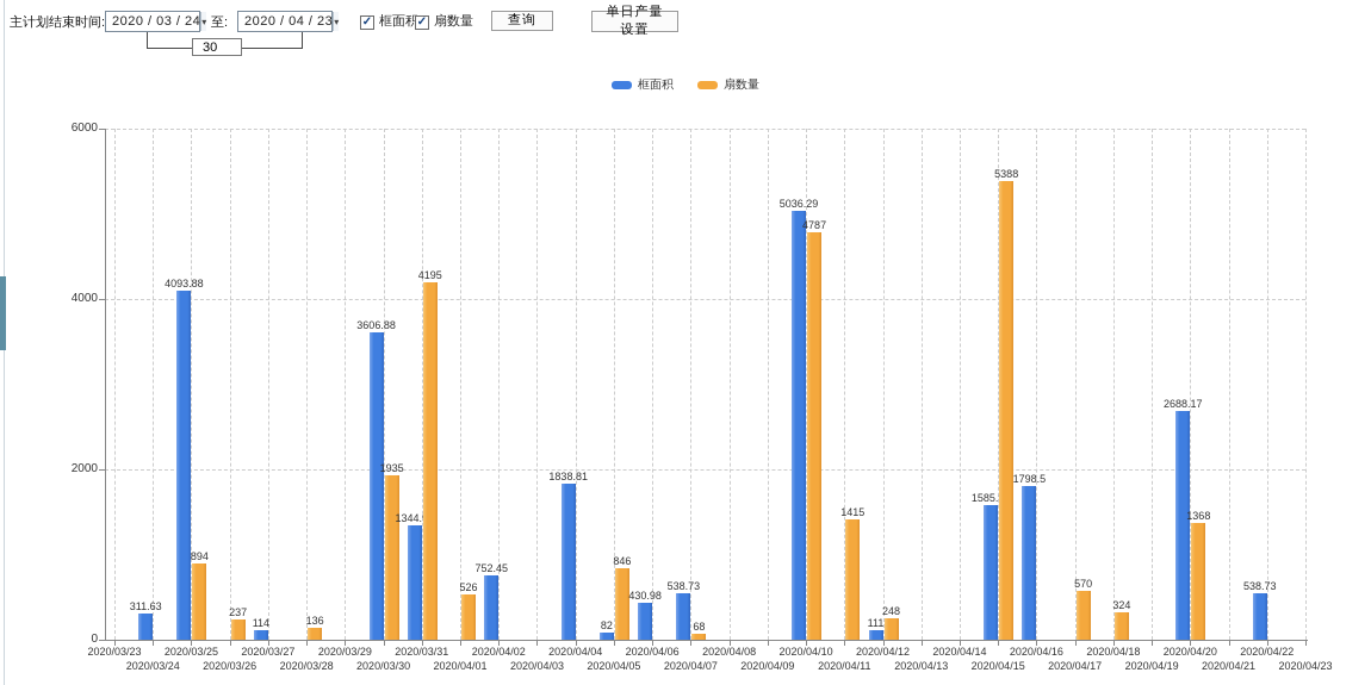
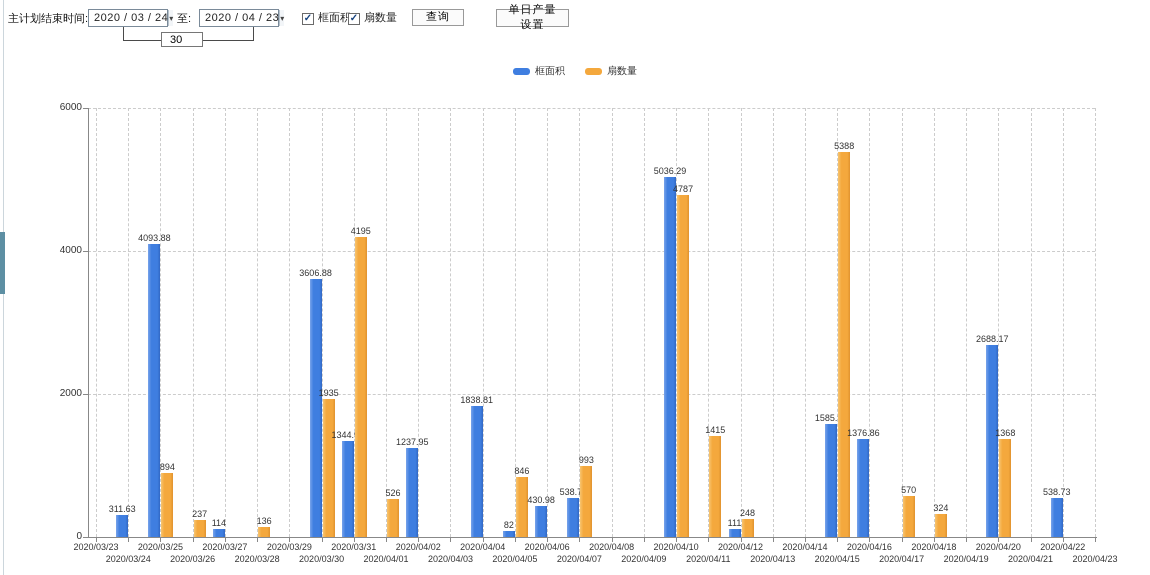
框面积/2020/04/02: 752.45 -> 1237.95
扇数量/2020/04/07: 68 -> 993
框面积/2020/04/16: 1798.5 -> 1376.86
